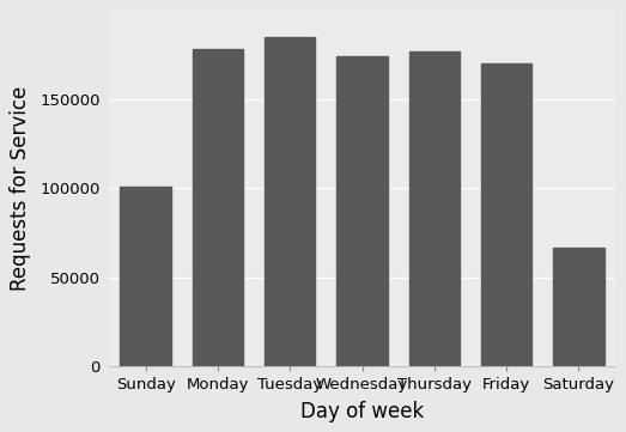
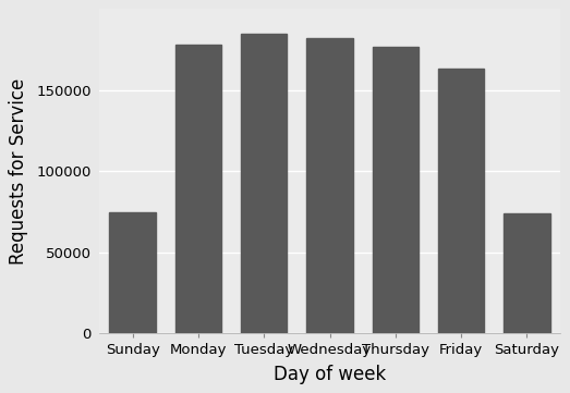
Sunday: 101000 -> 75000
Wednesday: 174000 -> 182000
Friday: 170000 -> 163000
Saturday: 67000 -> 74000
